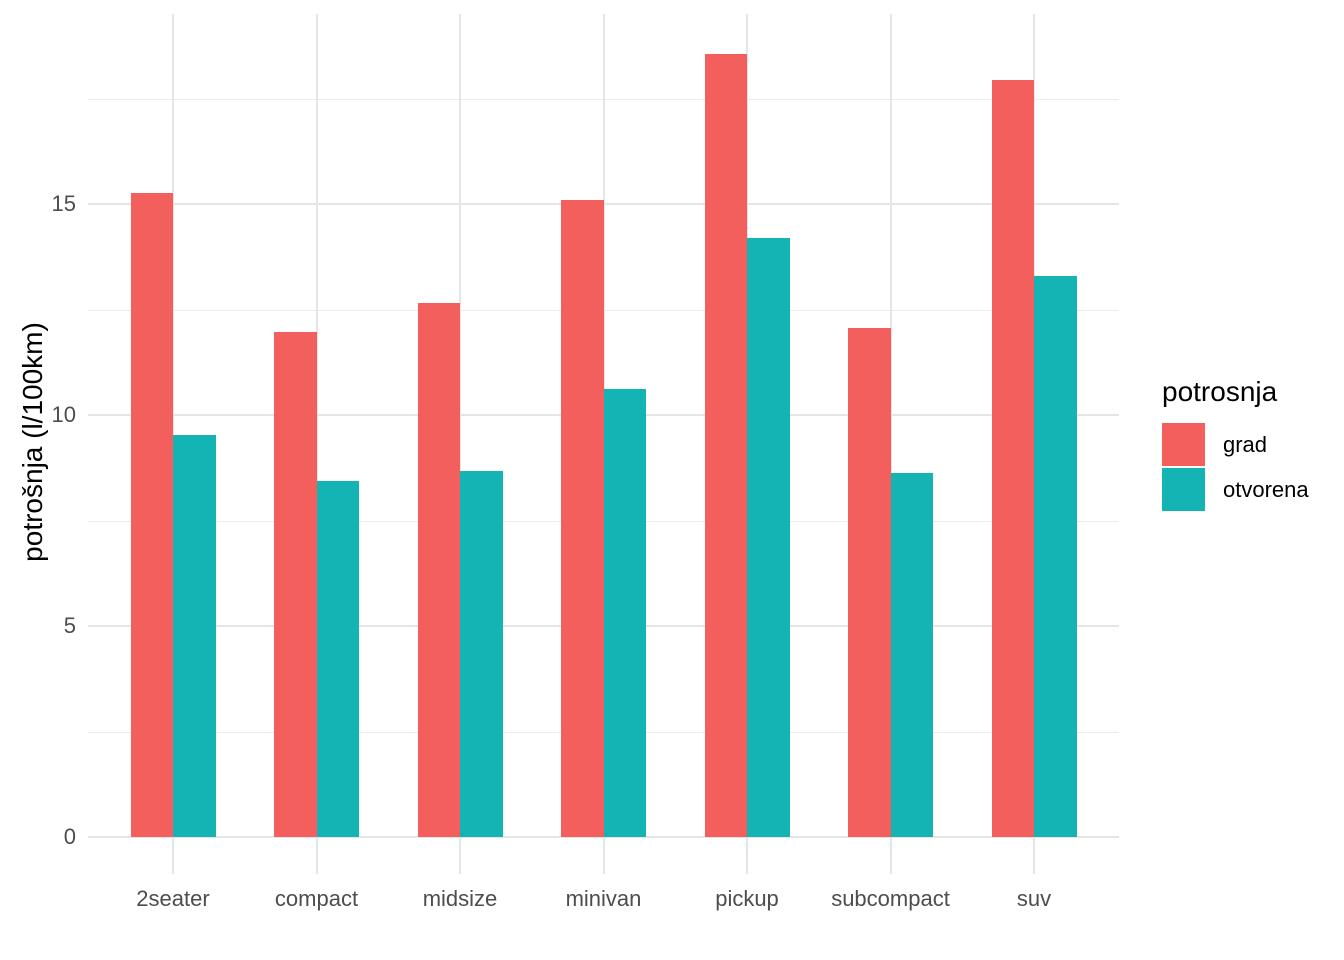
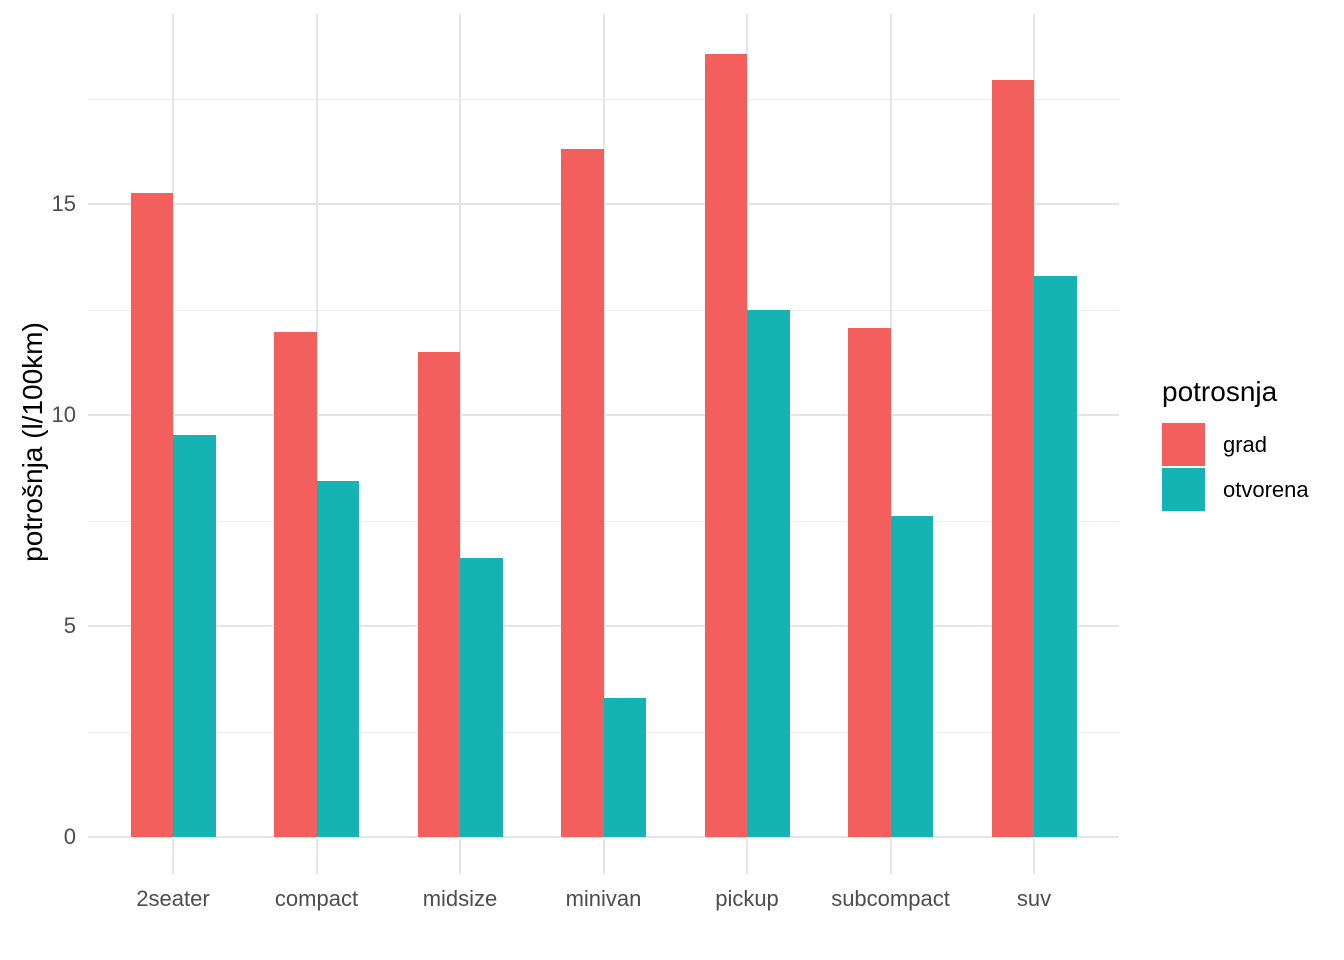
grad/midsize: 12.7 -> 11.5
otvorena/midsize: 8.7 -> 6.6
grad/minivan: 15.1 -> 16.3
otvorena/minivan: 10.6 -> 3.3
otvorena/pickup: 14.2 -> 12.5
otvorena/subcompact: 8.6 -> 7.6
